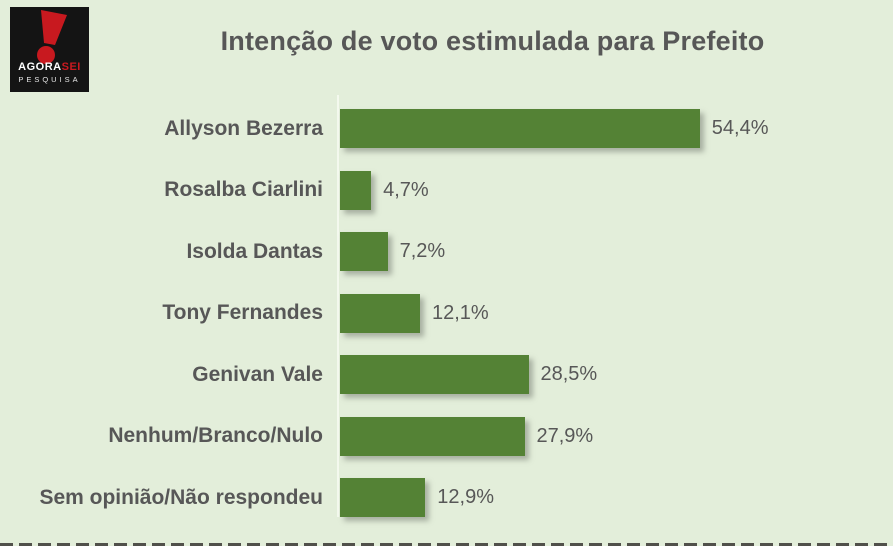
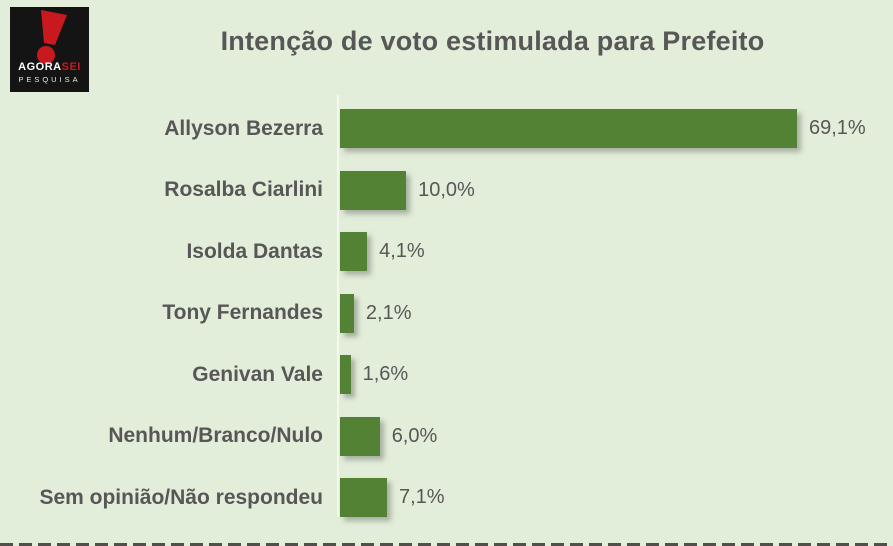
Allyson Bezerra: 54,4% -> 69,1%
Rosalba Ciarlini: 4,7% -> 10,0%
Isolda Dantas: 7,2% -> 4,1%
Tony Fernandes: 12,1% -> 2,1%
Genivan Vale: 28,5% -> 1,6%
Nenhum/Branco/Nulo: 27,9% -> 6,0%
Sem opinião/Não respondeu: 12,9% -> 7,1%
